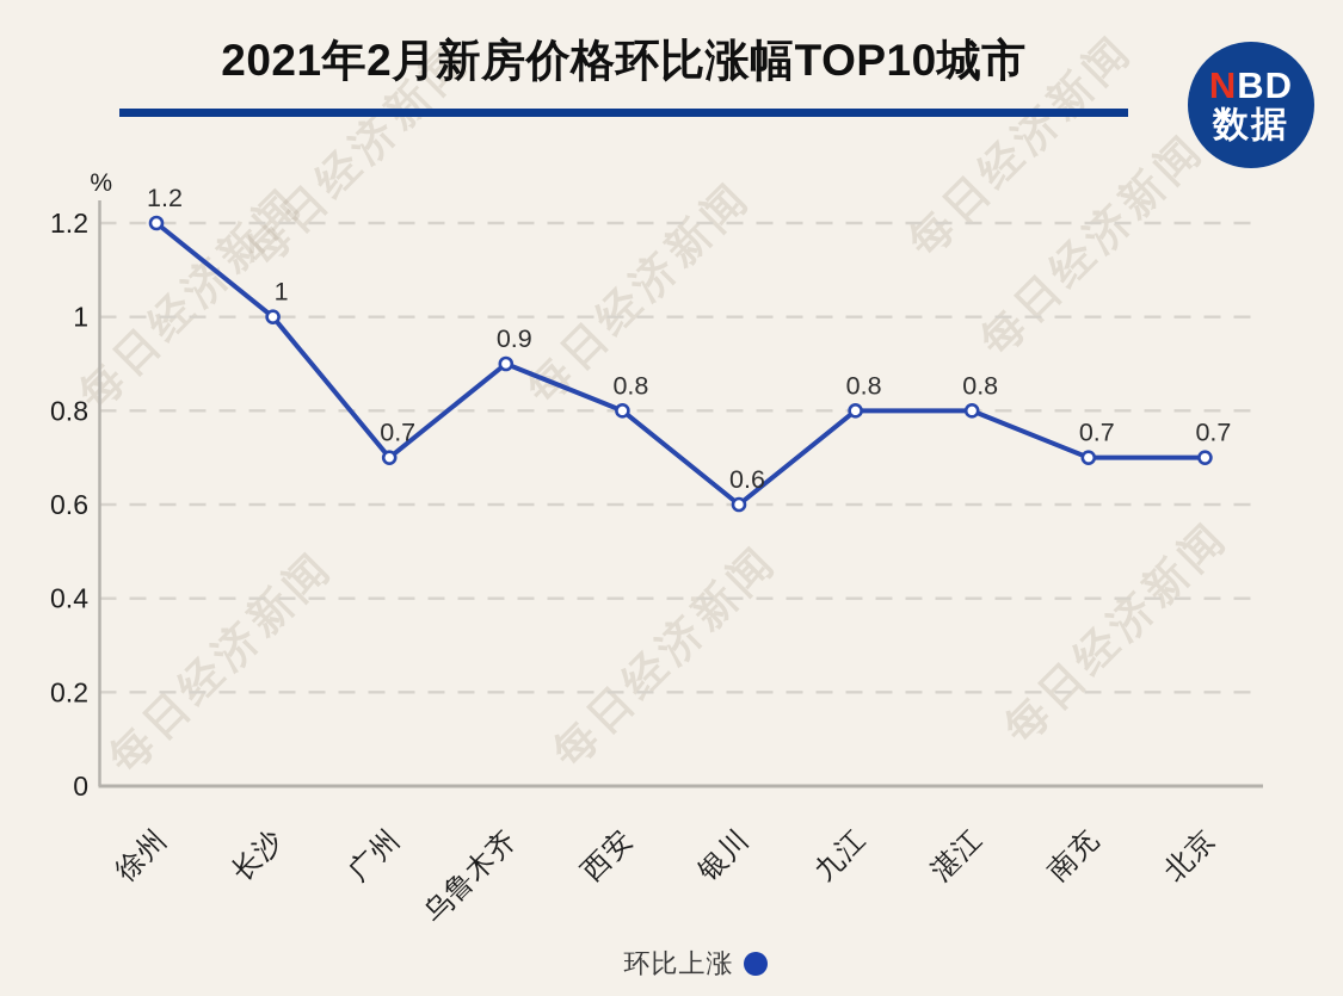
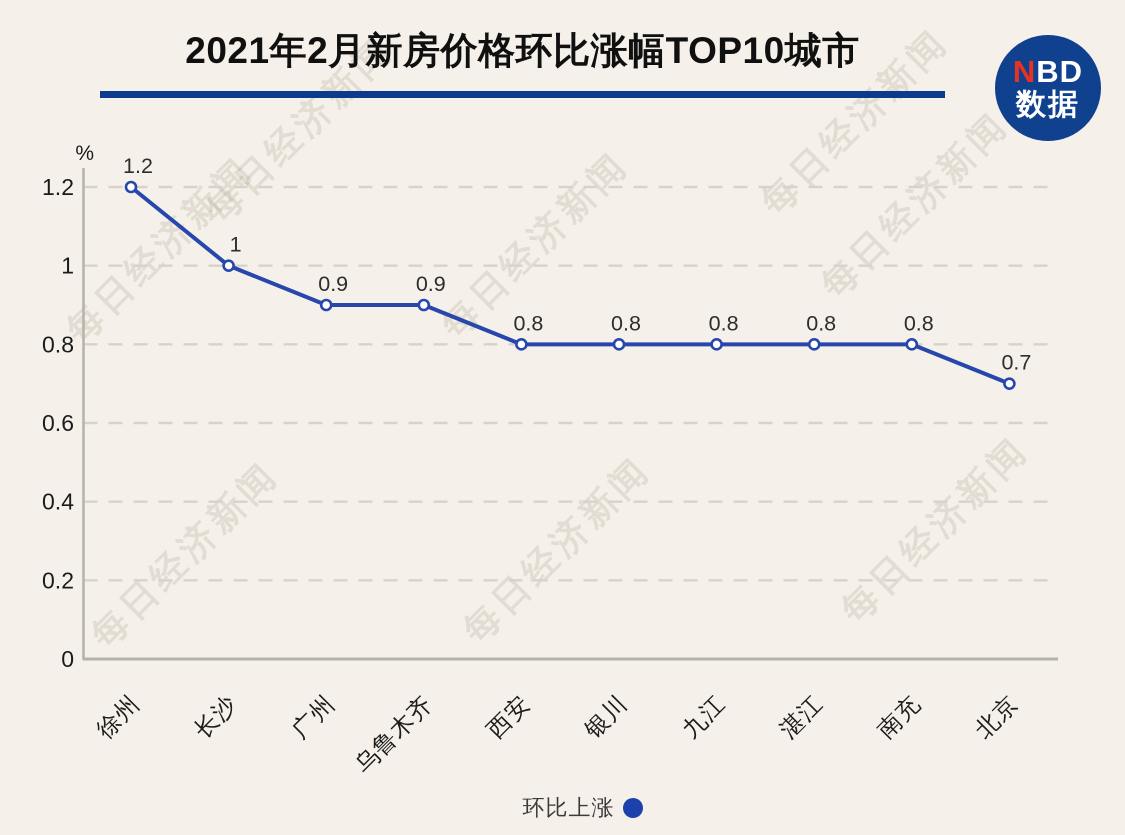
广州: 0.7 -> 0.9
银川: 0.6 -> 0.8
南充: 0.7 -> 0.8
